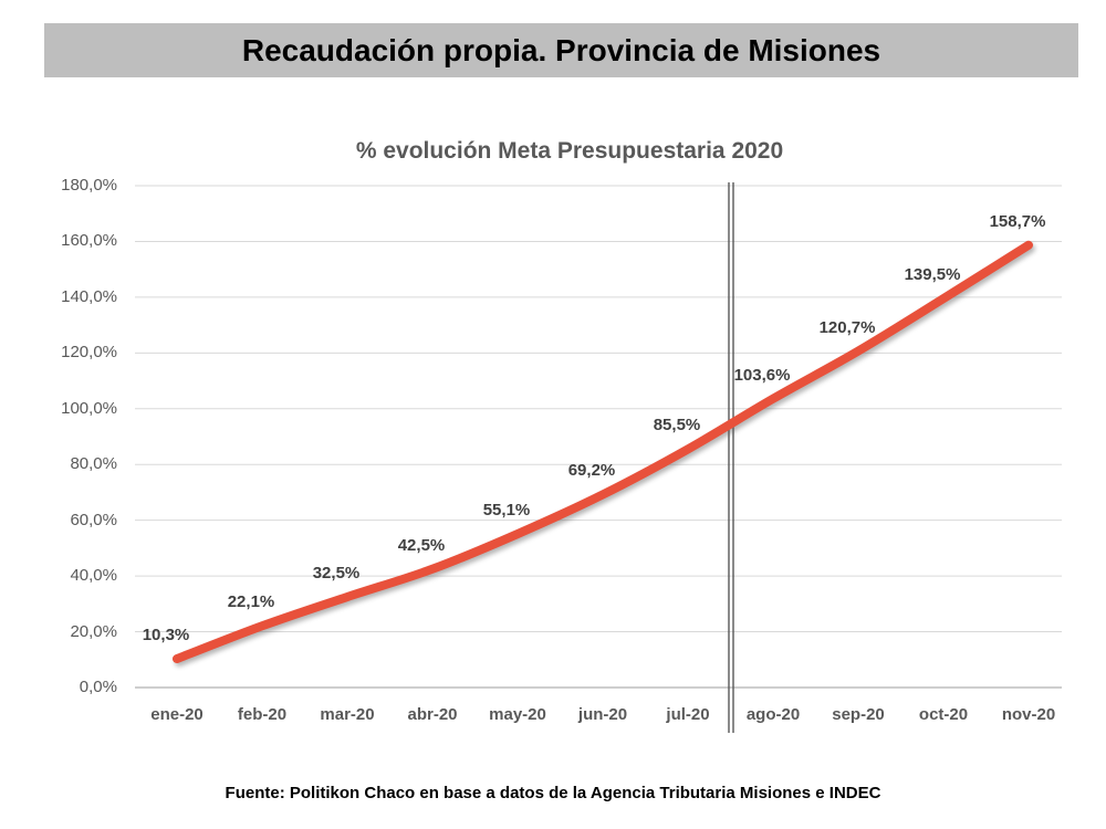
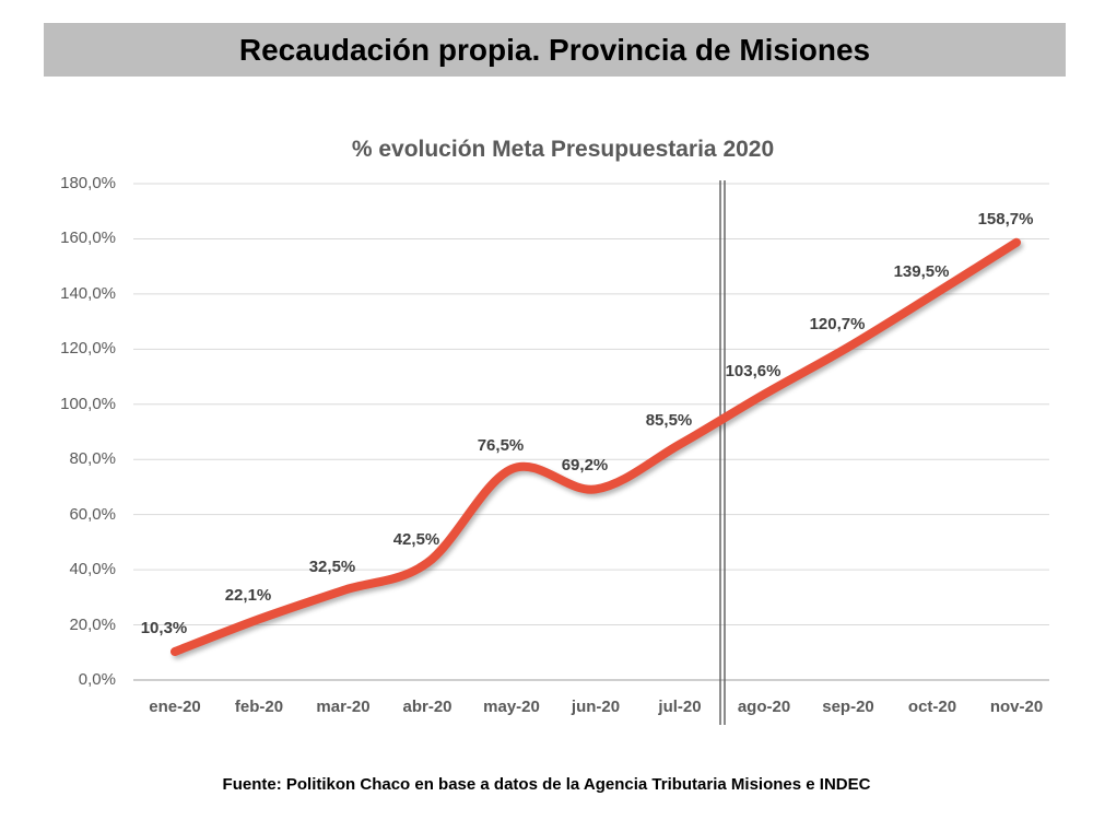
may-20: 55,1% -> 76,5%
